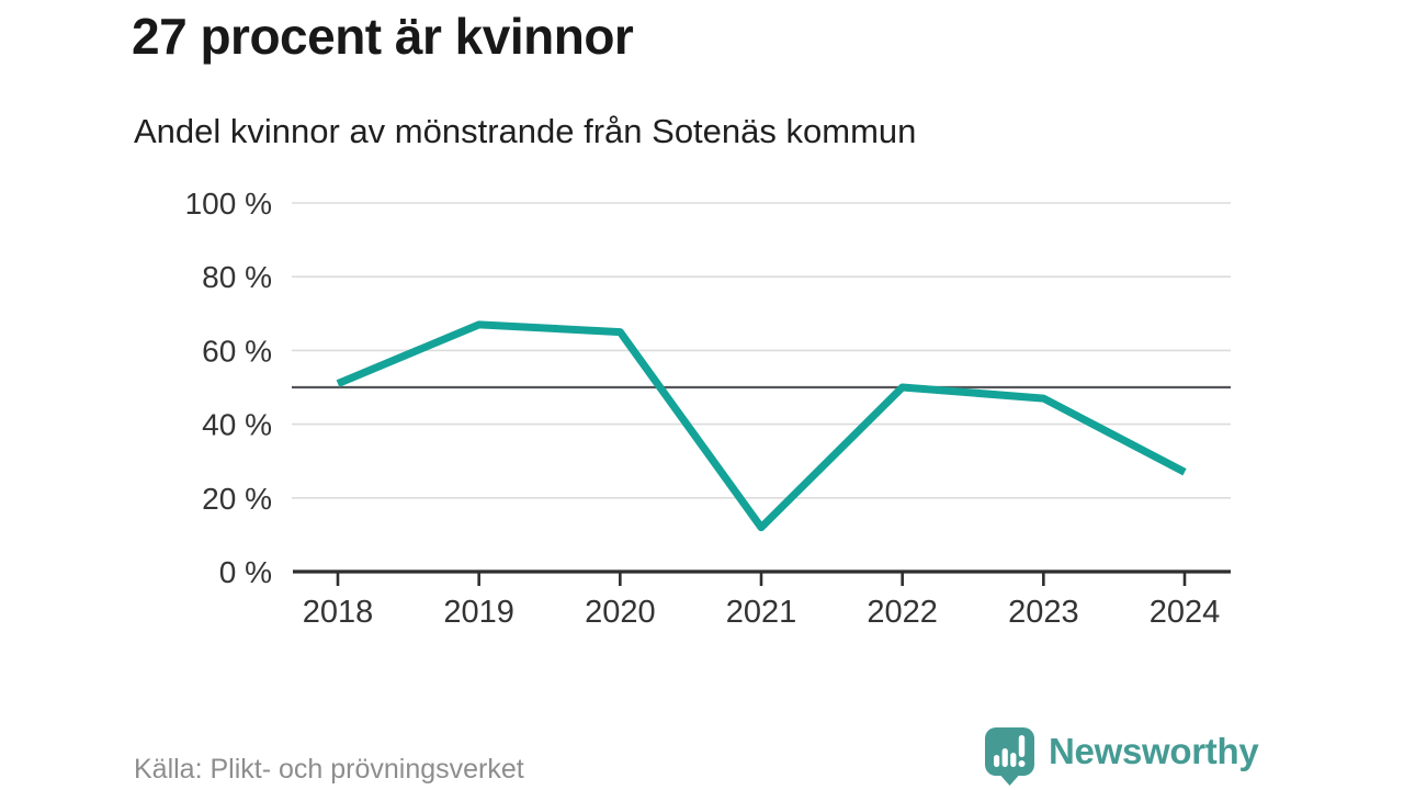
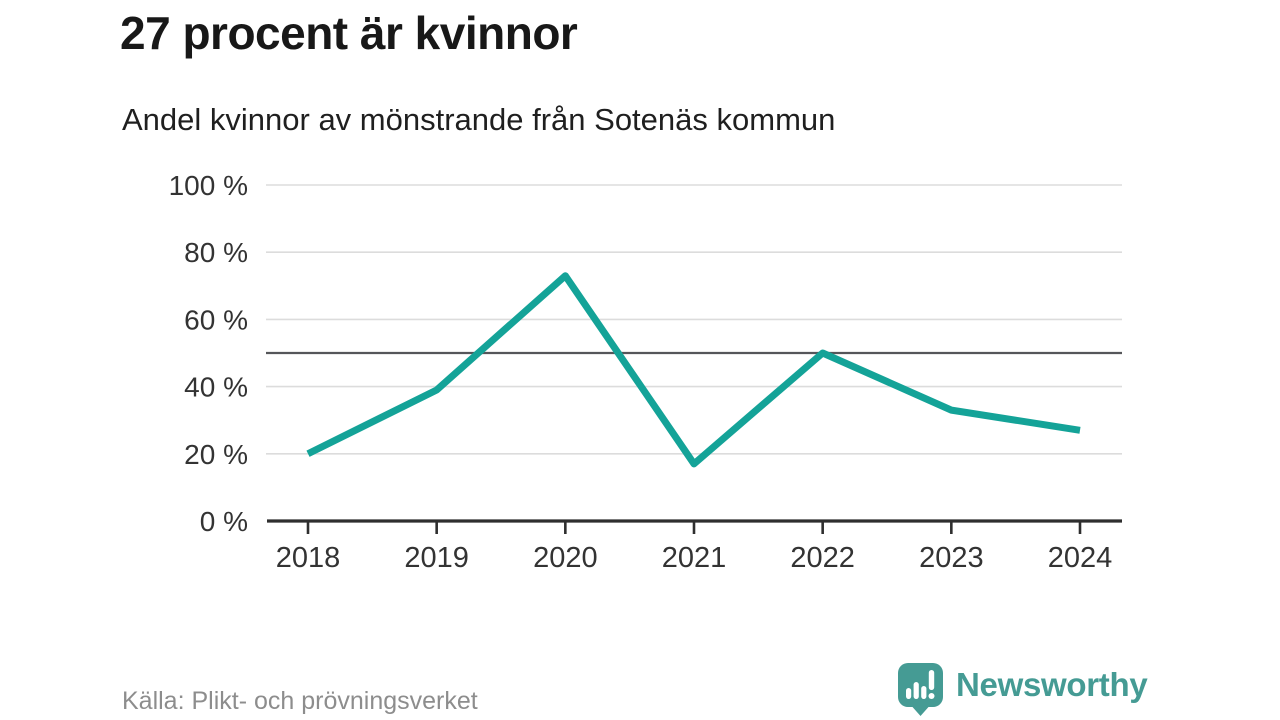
2018: 51% -> 20%
2019: 67% -> 39%
2020: 65% -> 73%
2021: 12% -> 17%
2023: 47% -> 33%
